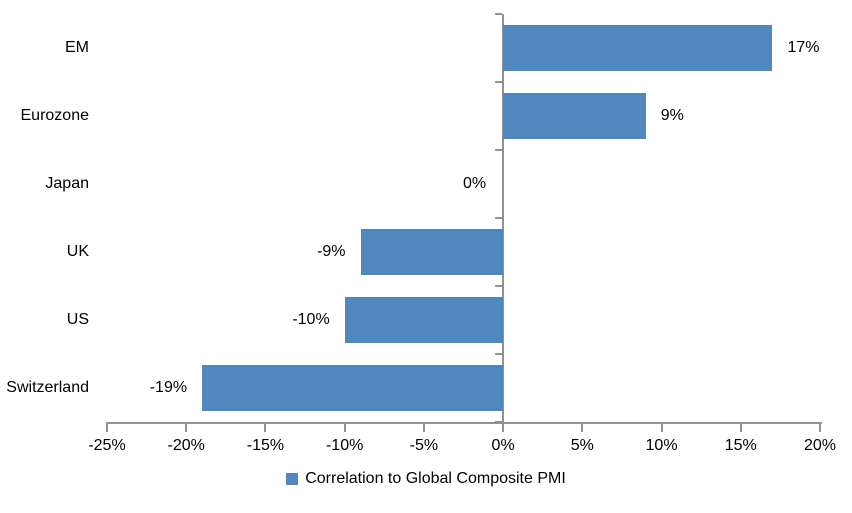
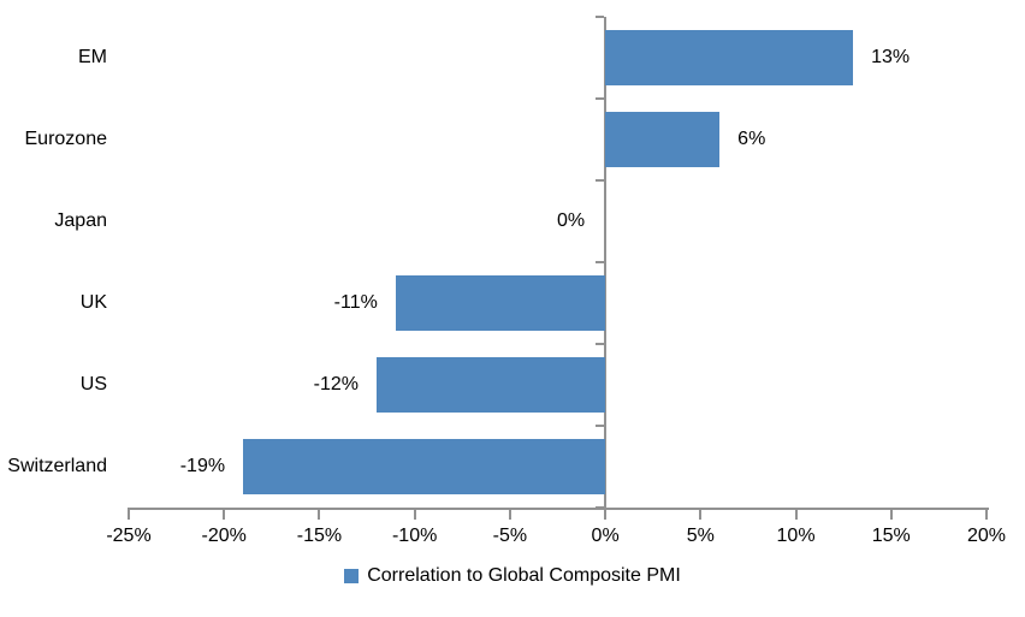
EM: 17% -> 13%
Eurozone: 9% -> 6%
UK: -9% -> -11%
US: -10% -> -12%
